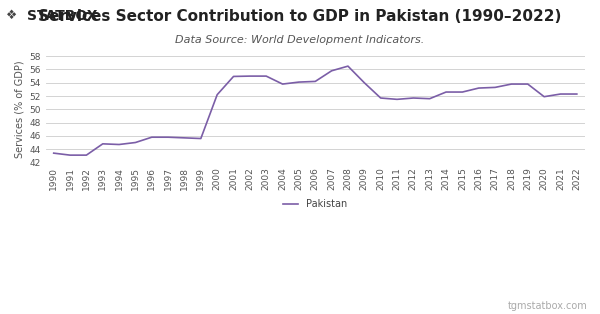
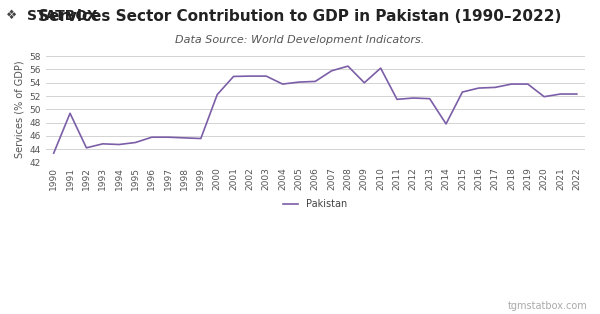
1991: 43.1 -> 49.4
1992: 43.1 -> 44.2
2010: 51.7 -> 56.2
2014: 52.6 -> 47.8
